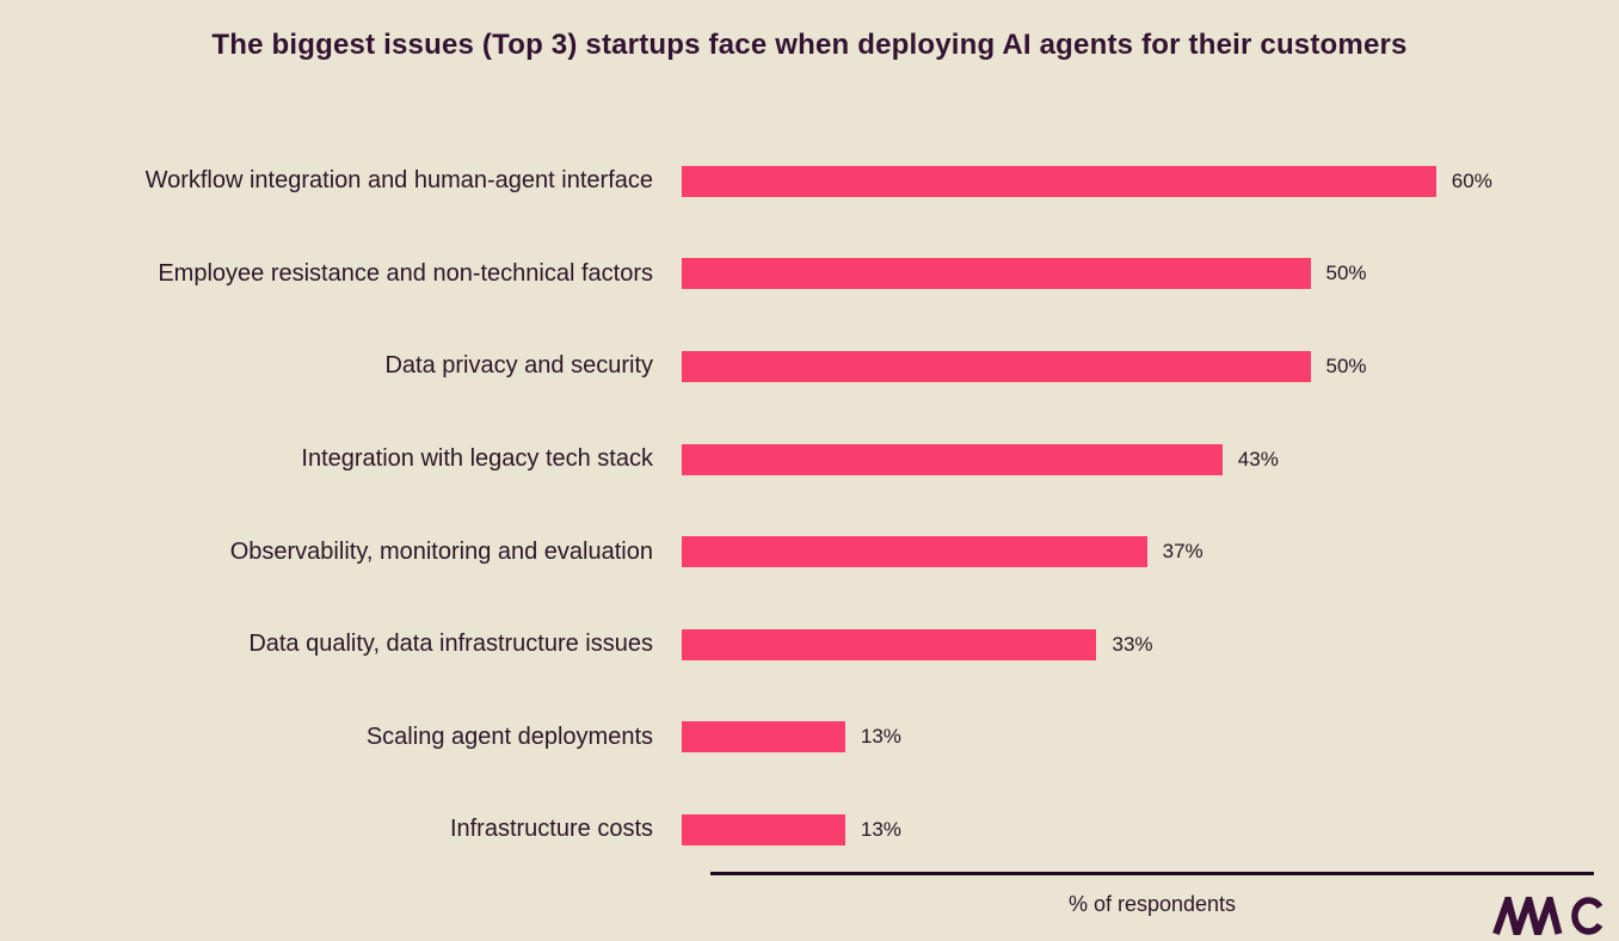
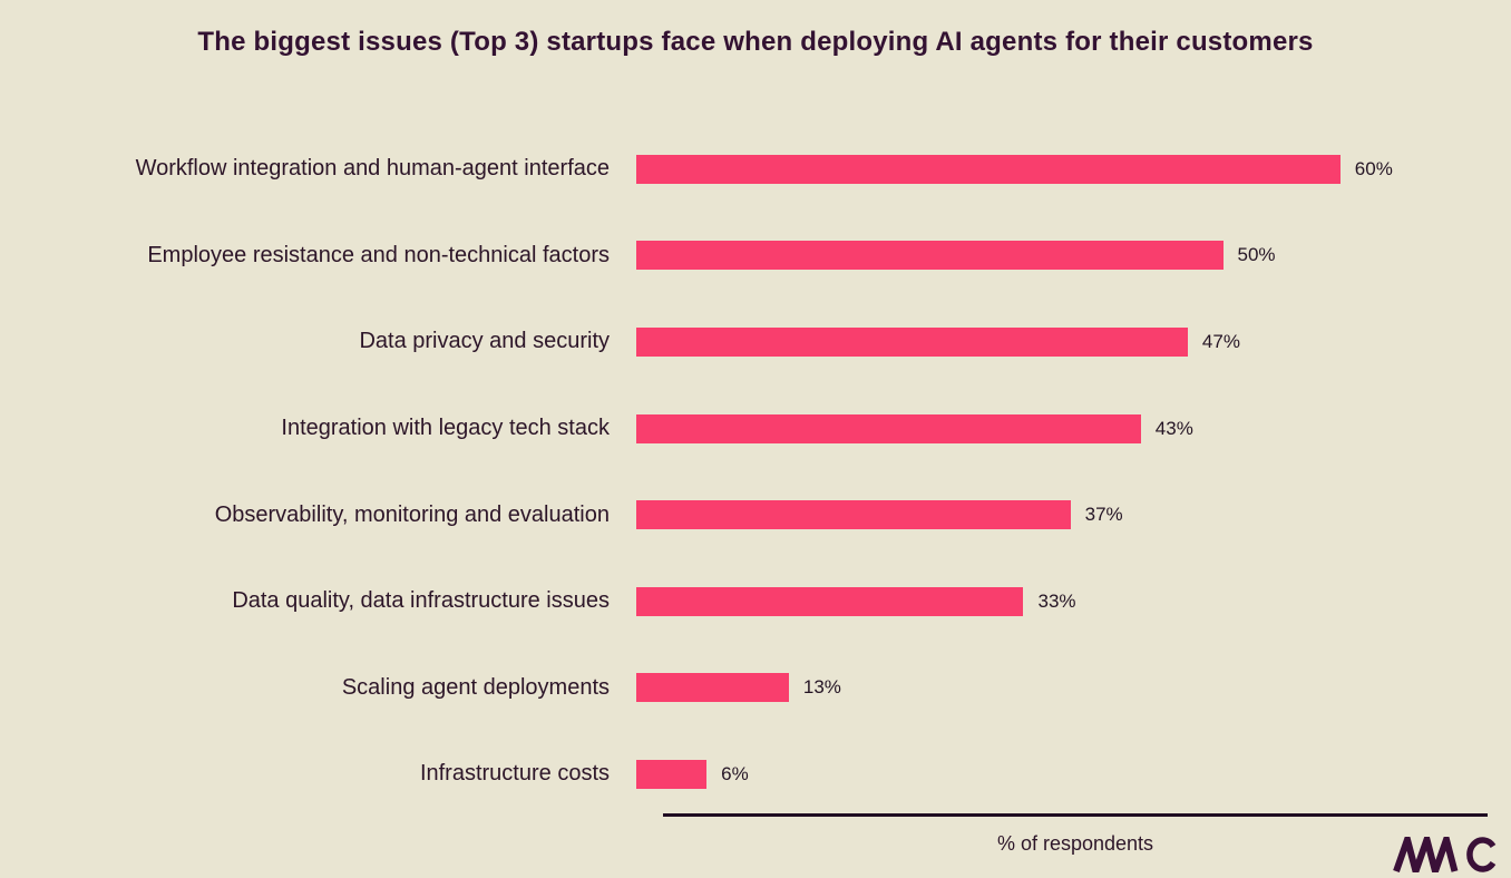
Data privacy and security: 50% -> 47%
Infrastructure costs: 13% -> 6%
